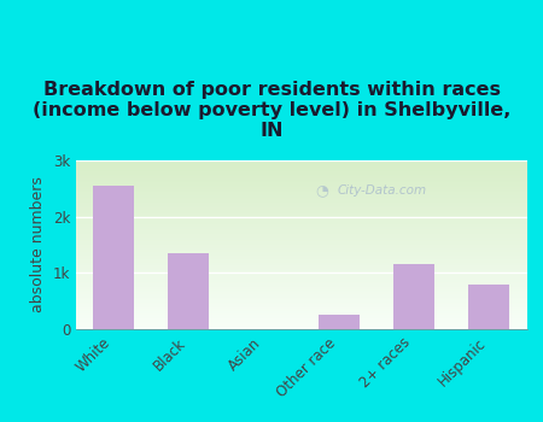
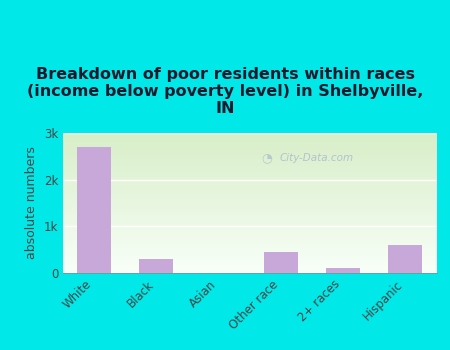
White: 2.55k -> 2.70k
Black: 1.35k -> 0.30k
Other race: 0.25k -> 0.45k
2+ races: 1.15k -> 0.10k
Hispanic: 0.80k -> 0.60k
